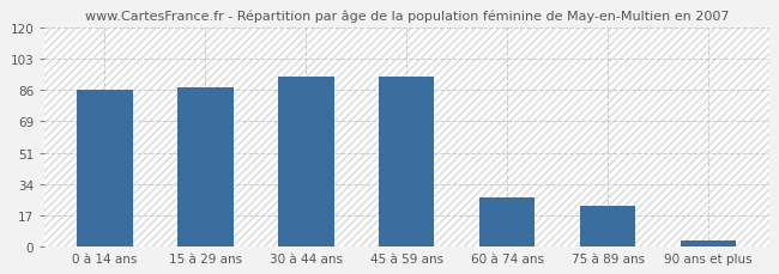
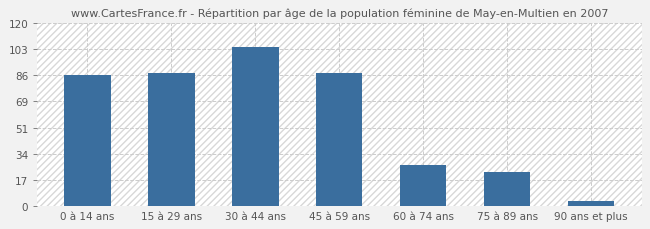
30 à 44 ans: 93 -> 104
45 à 59 ans: 93 -> 87
